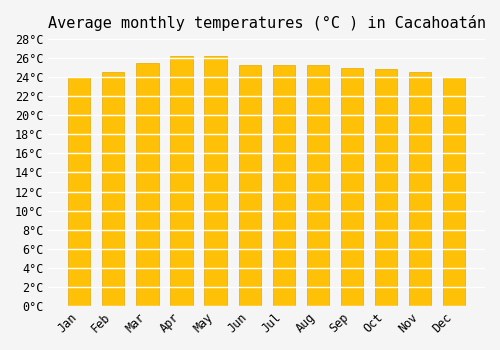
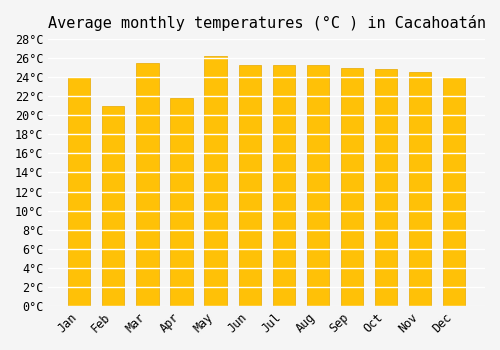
Feb: 24.5°C -> 21.0°C
Apr: 26.2°C -> 21.8°C
